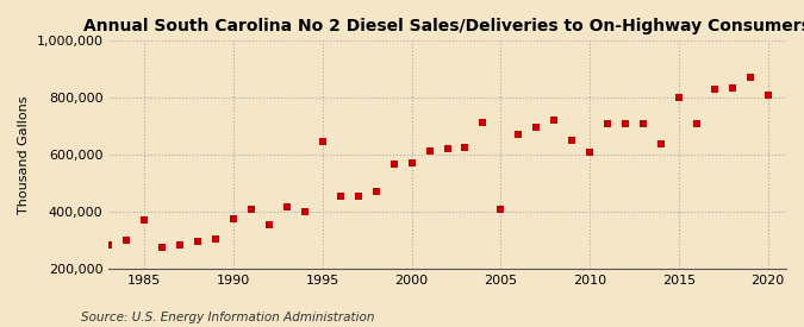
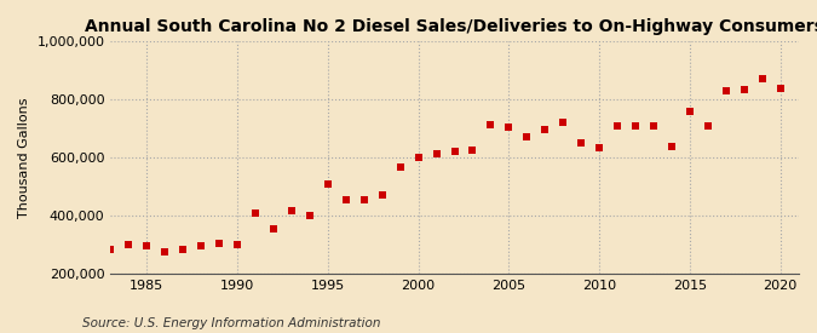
1985: 370,000 -> 295,000
1990: 375,000 -> 300,000
1995: 645,000 -> 510,000
2000: 570,000 -> 600,000
2005: 410,000 -> 705,000
2010: 610,000 -> 635,000
2015: 800,000 -> 760,000
2020: 810,000 -> 840,000
